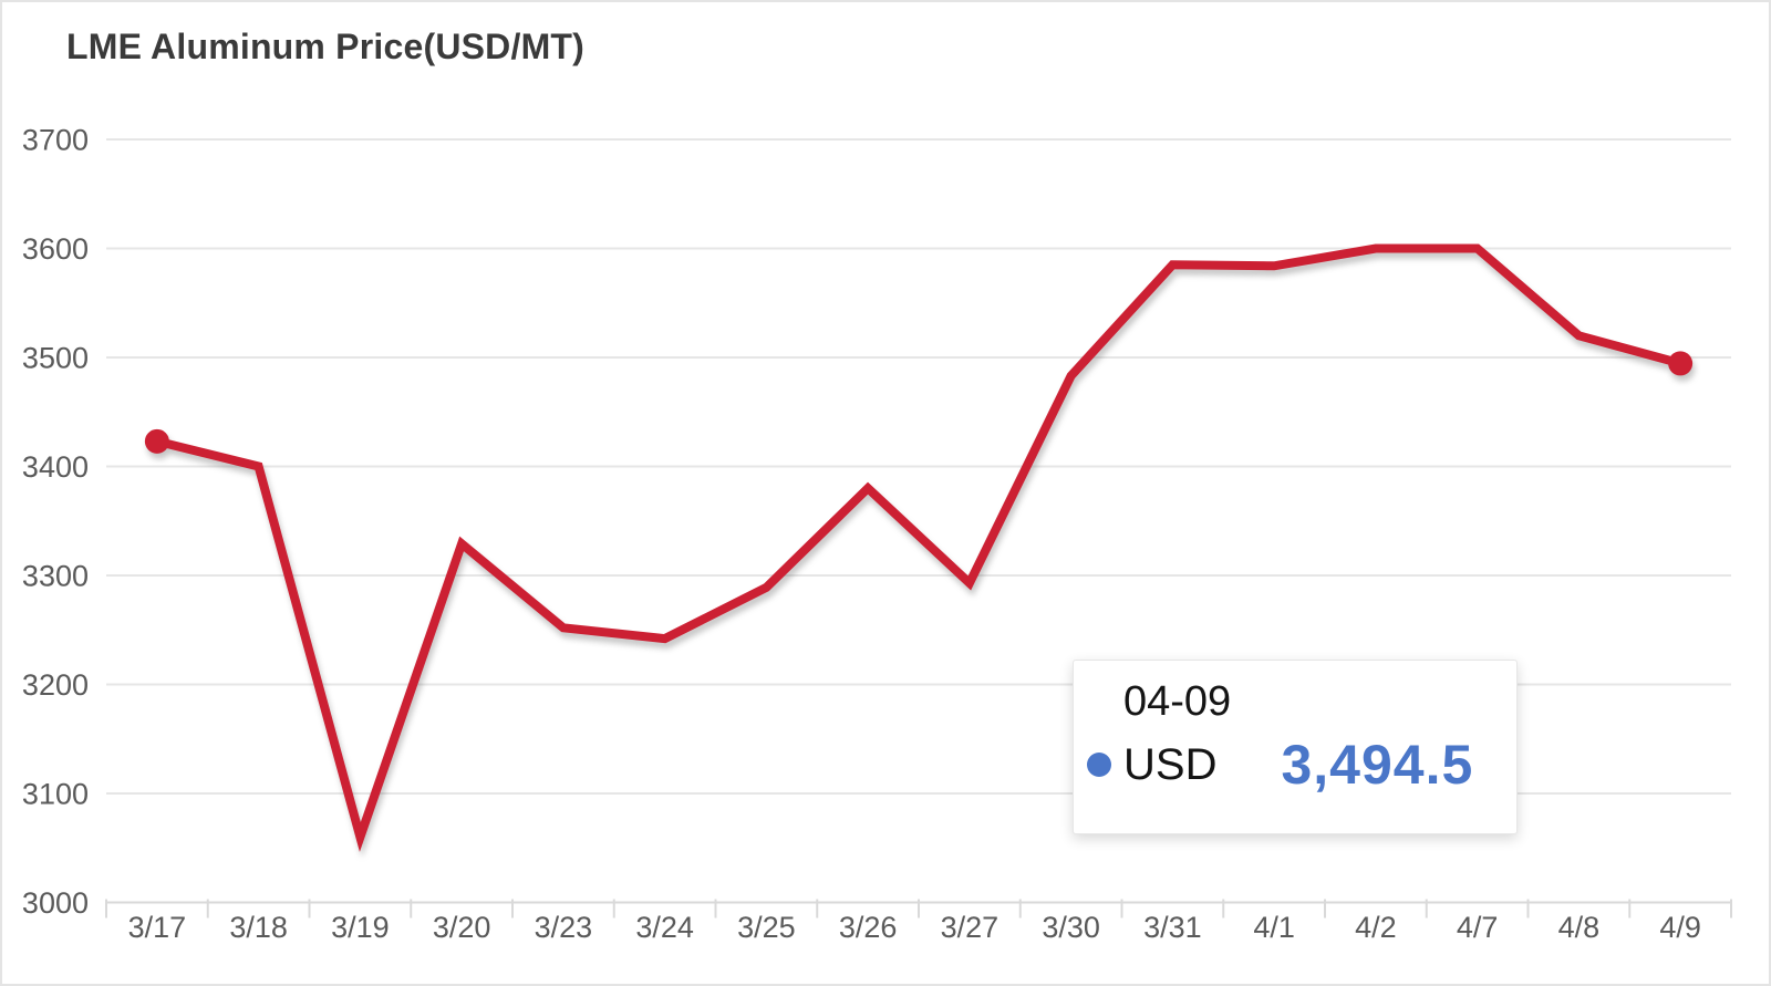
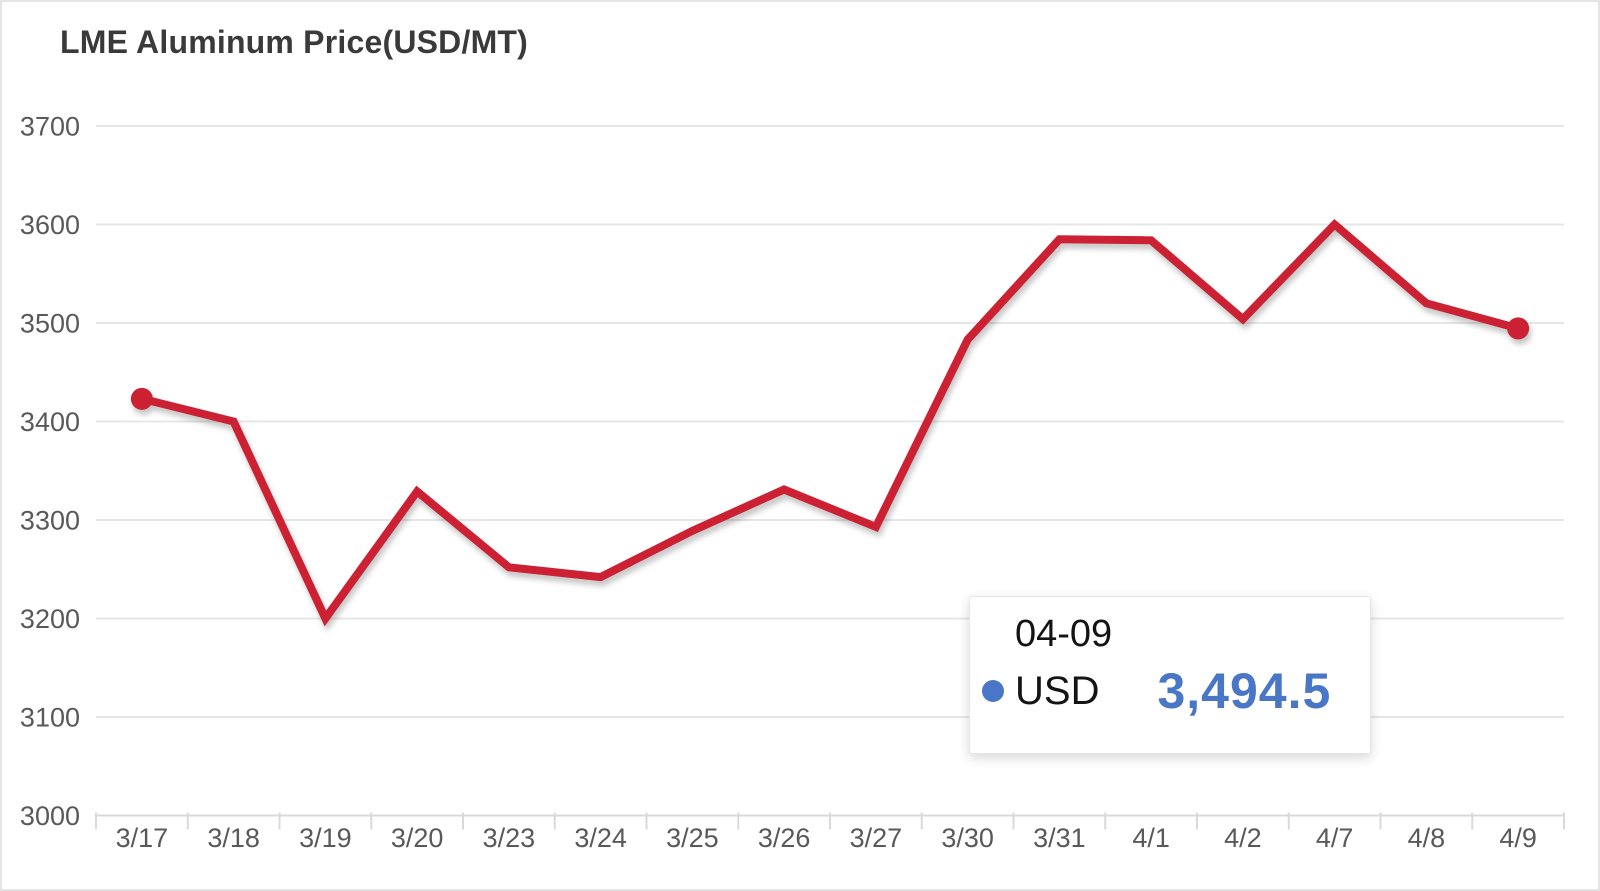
3/19: 3060 -> 3200
3/26: 3380 -> 3330
4/2: 3600 -> 3500
